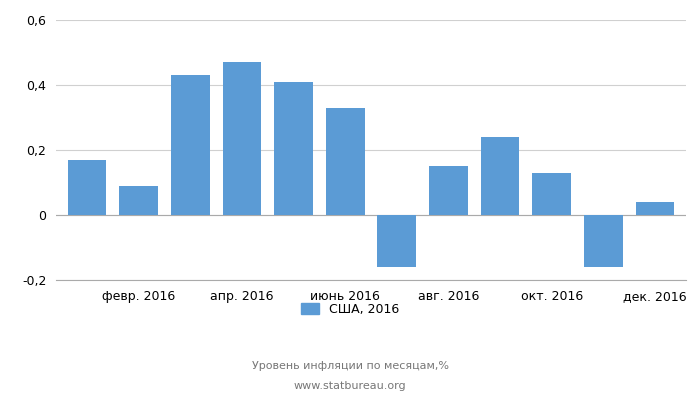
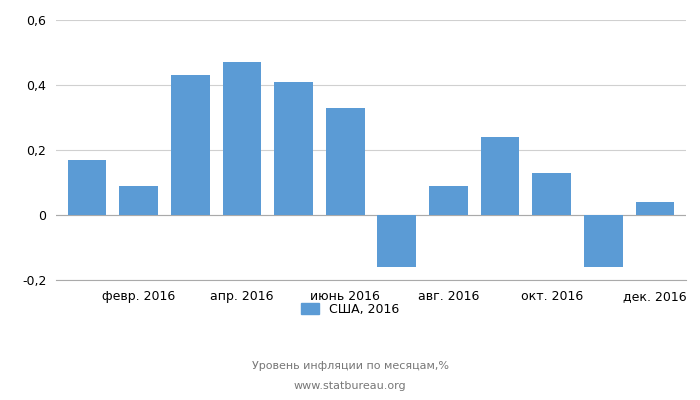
авг. 2016: 0,15 -> 0,09
